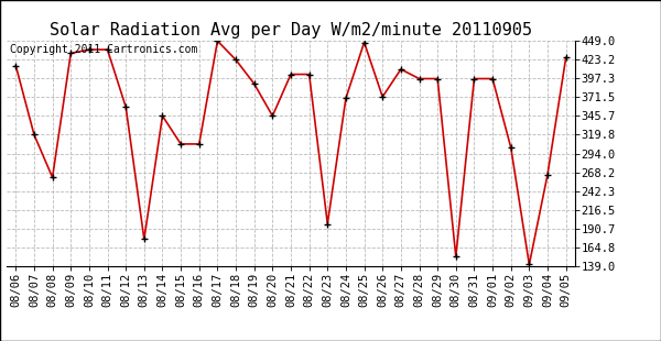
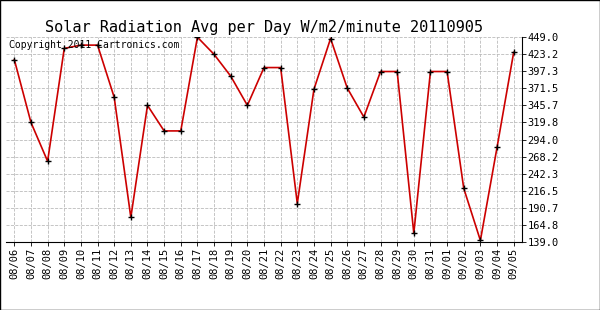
08/27: 410 -> 328
09/02: 302 -> 220
09/04: 265 -> 282
